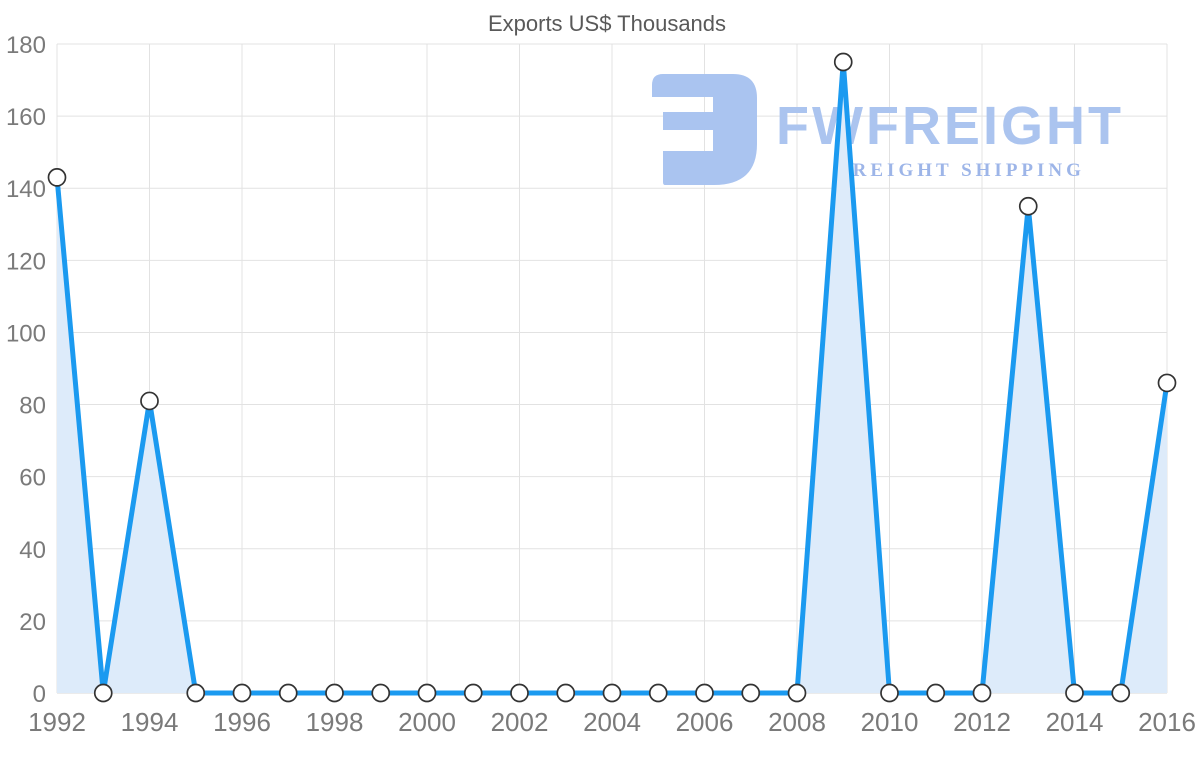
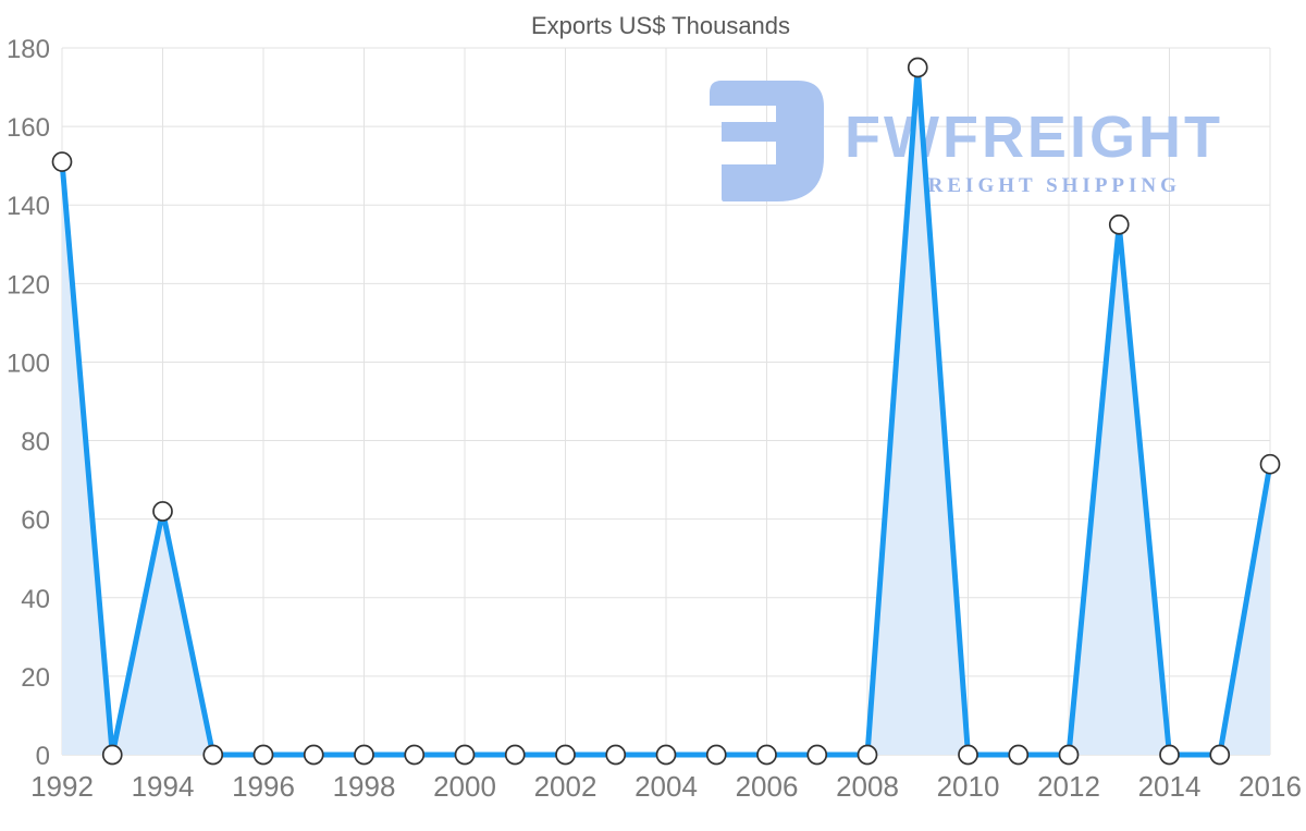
1992: 143 -> 151
1994: 81 -> 62
2016: 86 -> 74
